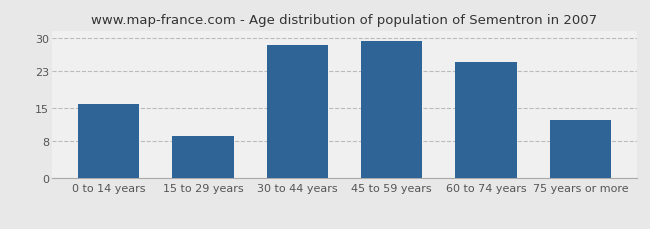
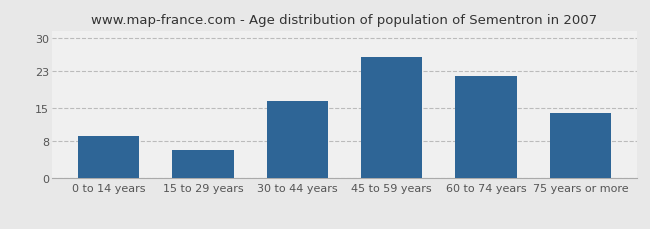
0 to 14 years: 16.0 -> 9.0
15 to 29 years: 9.0 -> 6.0
30 to 44 years: 28.5 -> 16.5
45 to 59 years: 29.5 -> 26.0
60 to 74 years: 25.0 -> 22.0
75 years or more: 12.5 -> 14.0
